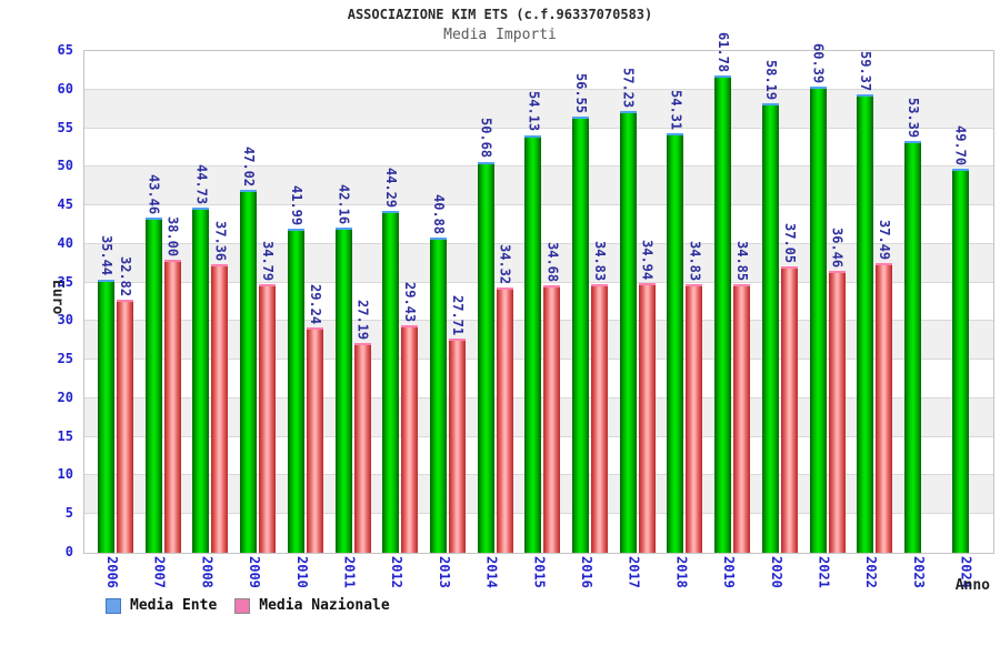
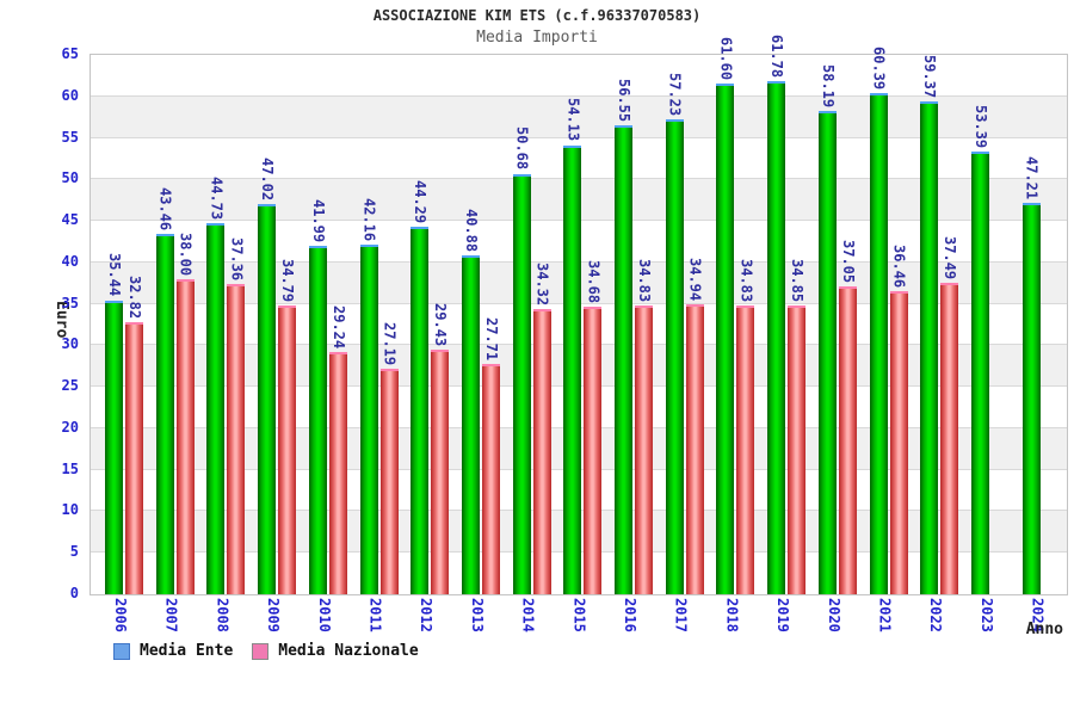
Media Ente/2018: 54.31 -> 61.60
Media Ente/2024: 49.70 -> 47.21
